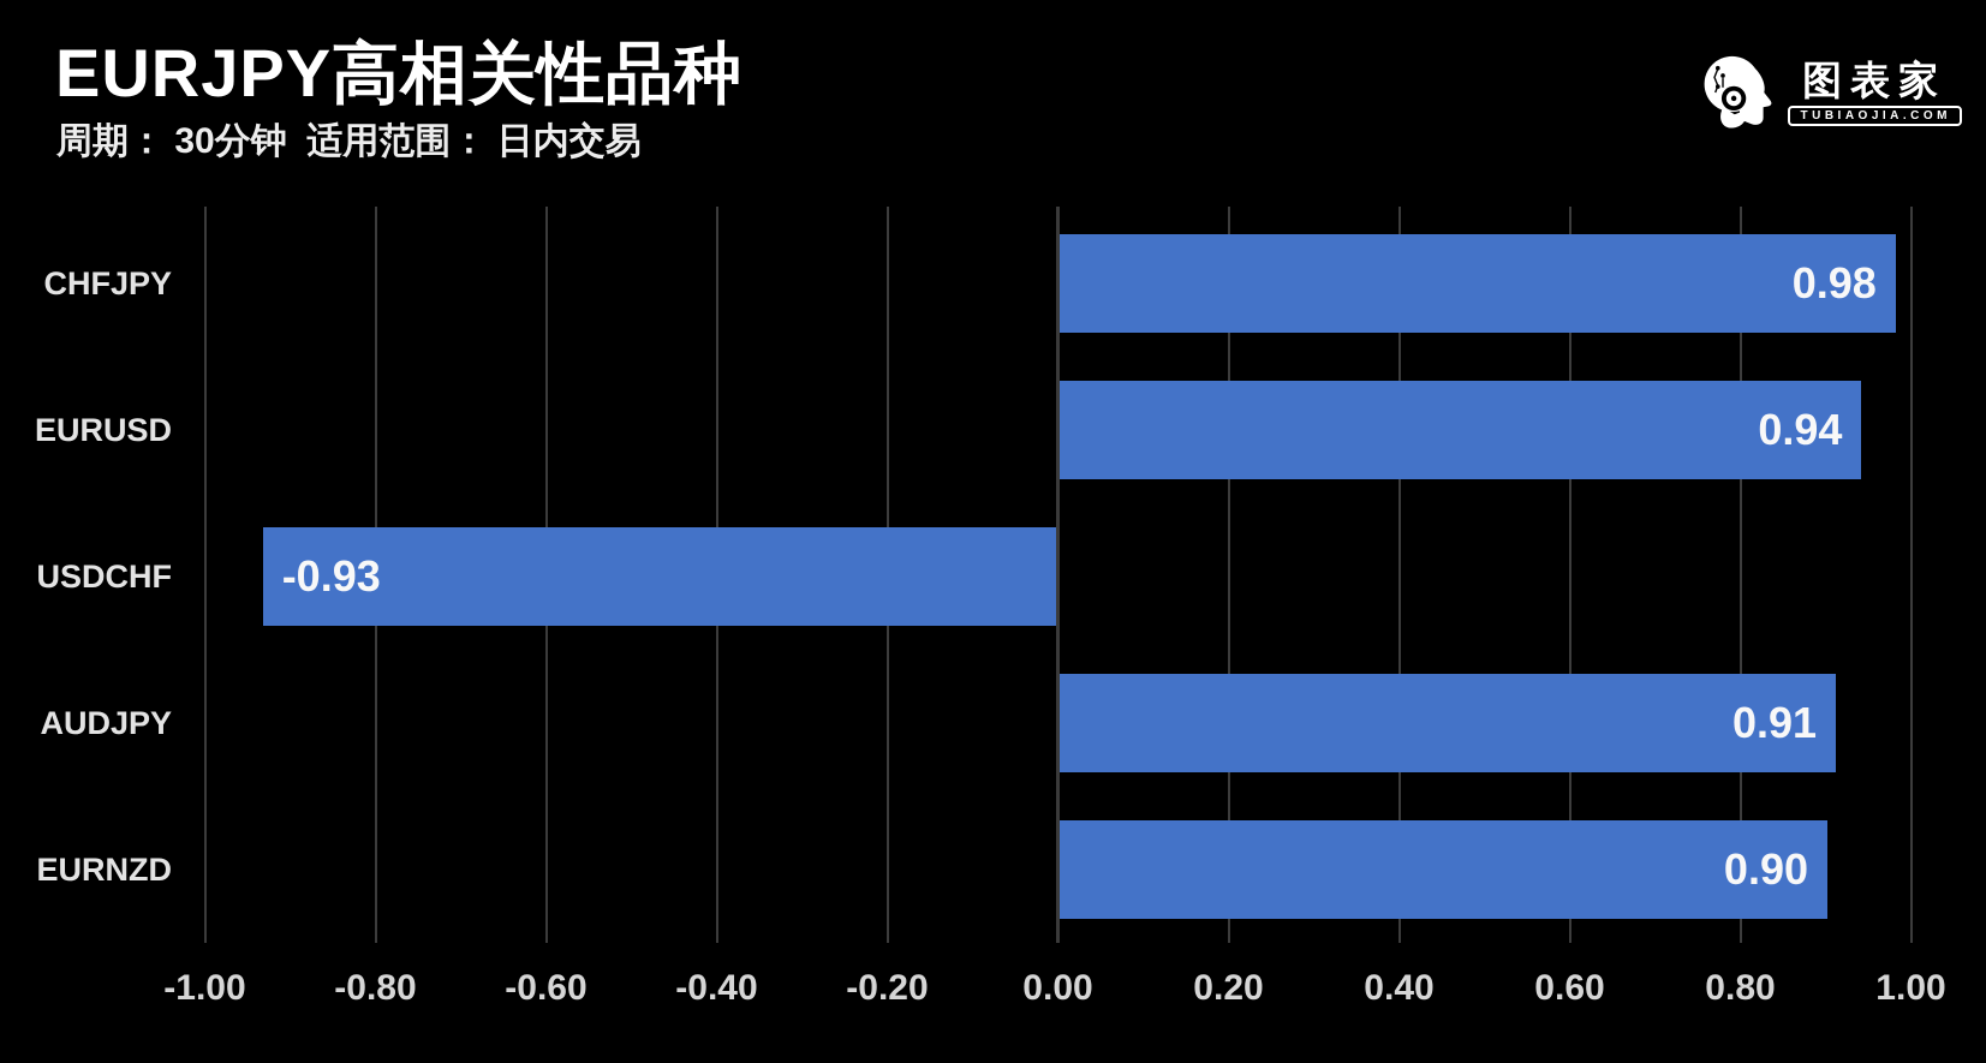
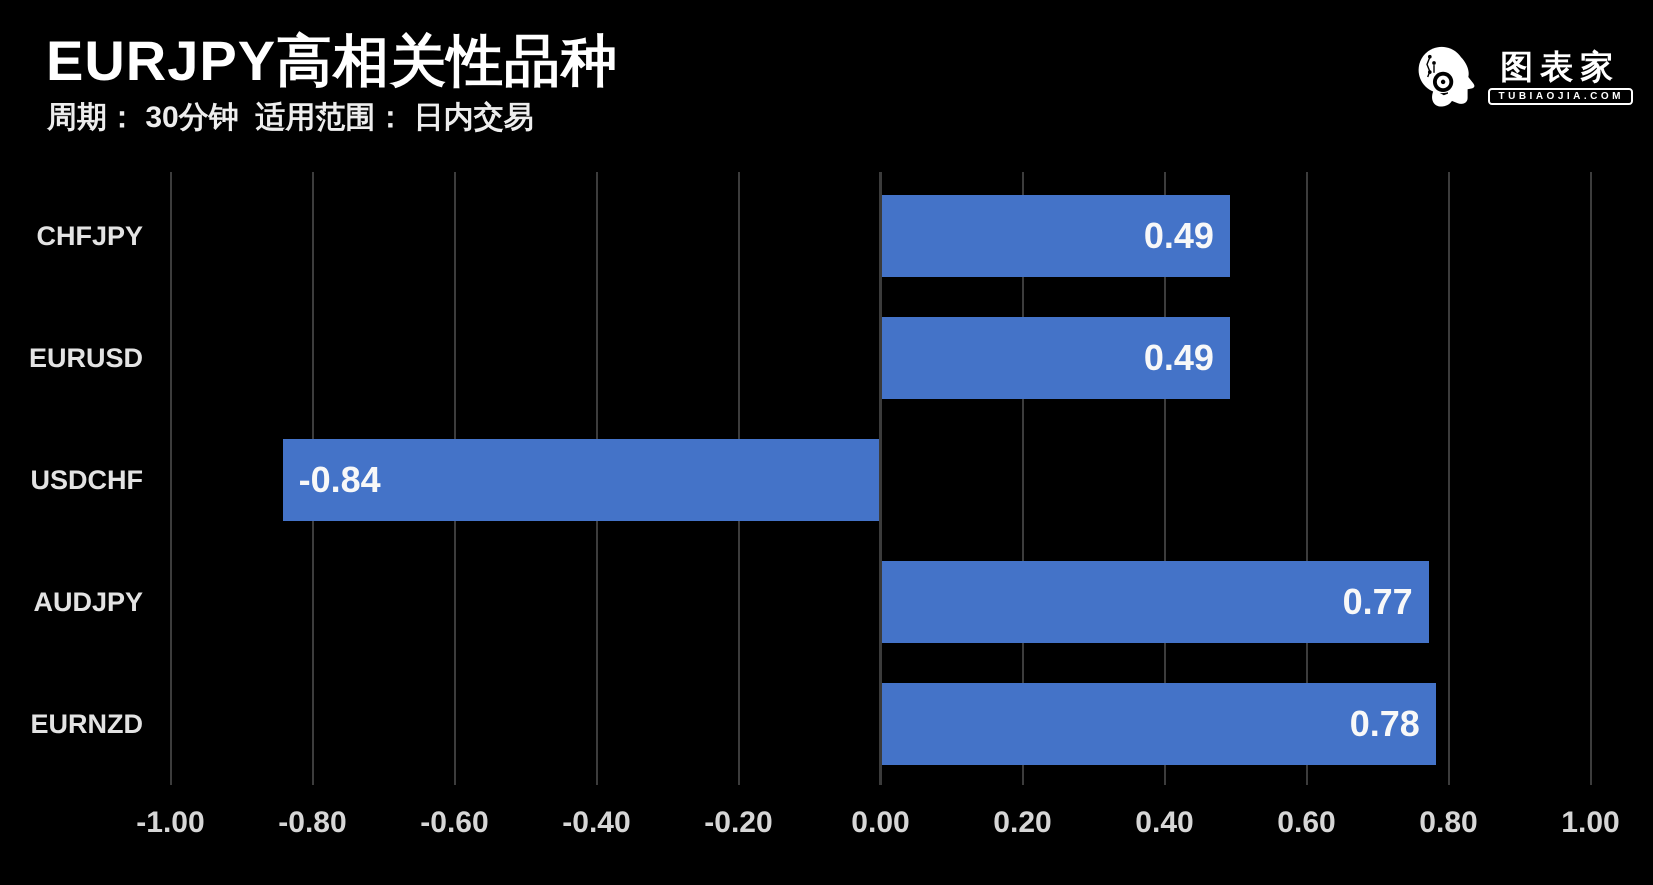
CHFJPY: 0.98 -> 0.49
EURUSD: 0.94 -> 0.49
USDCHF: -0.93 -> -0.84
AUDJPY: 0.91 -> 0.77
EURNZD: 0.90 -> 0.78
